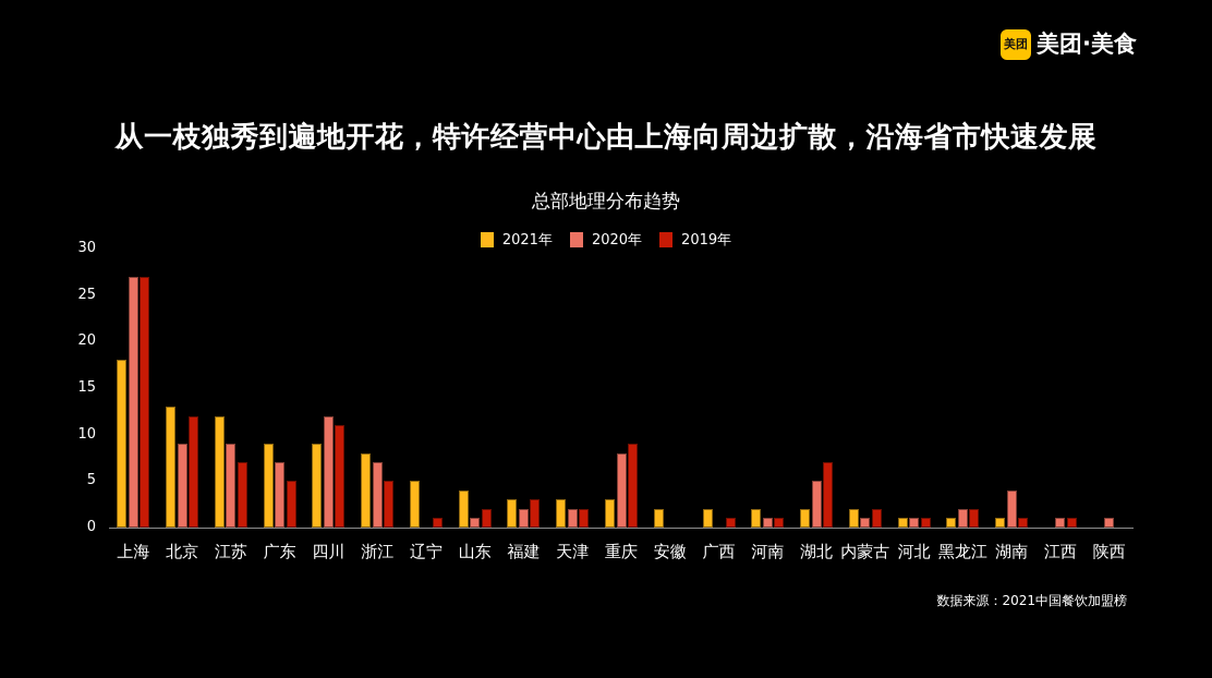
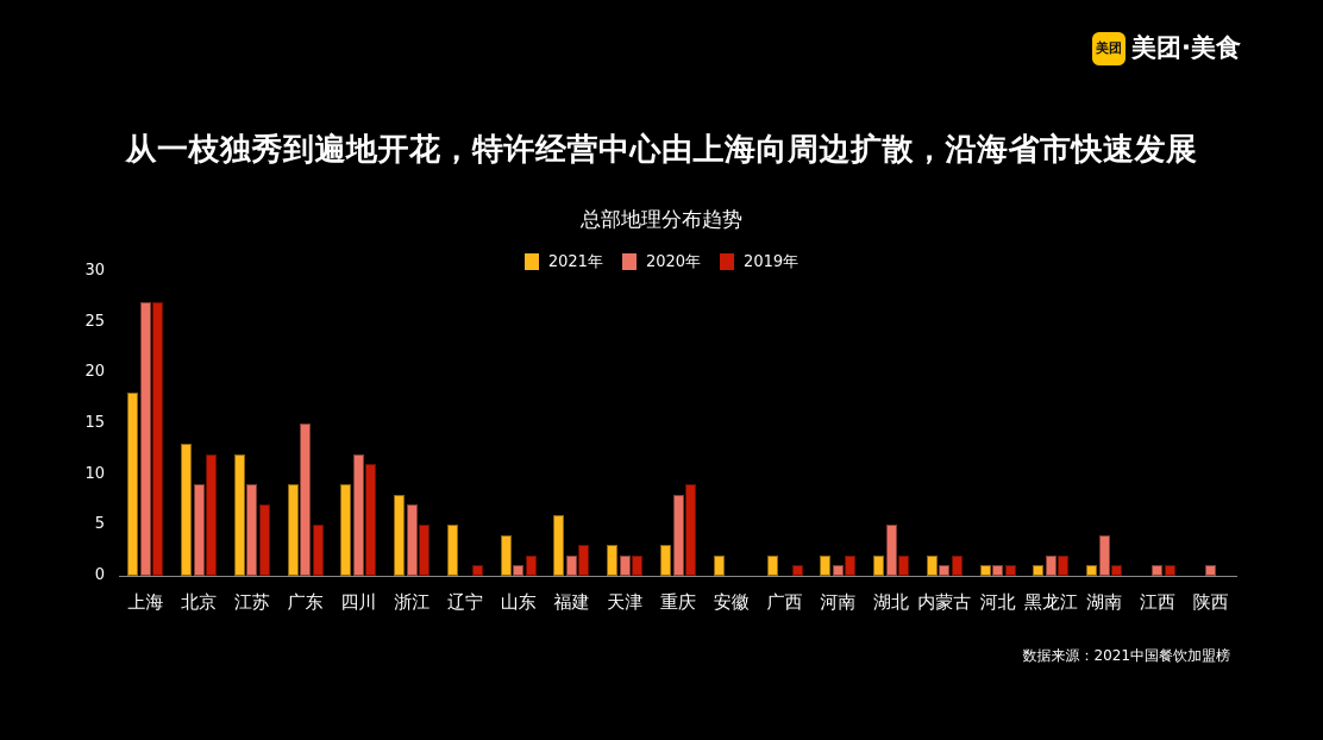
2020年/广东: 7 -> 15
2021年/福建: 3 -> 6
2019年/河南: 1 -> 2
2019年/湖北: 7 -> 2
